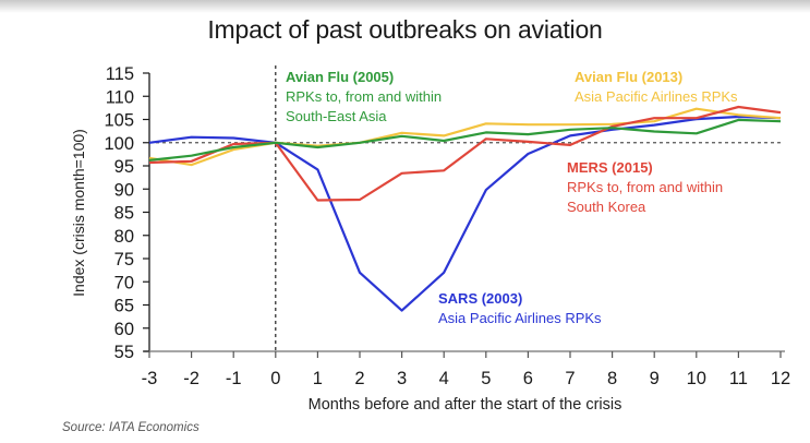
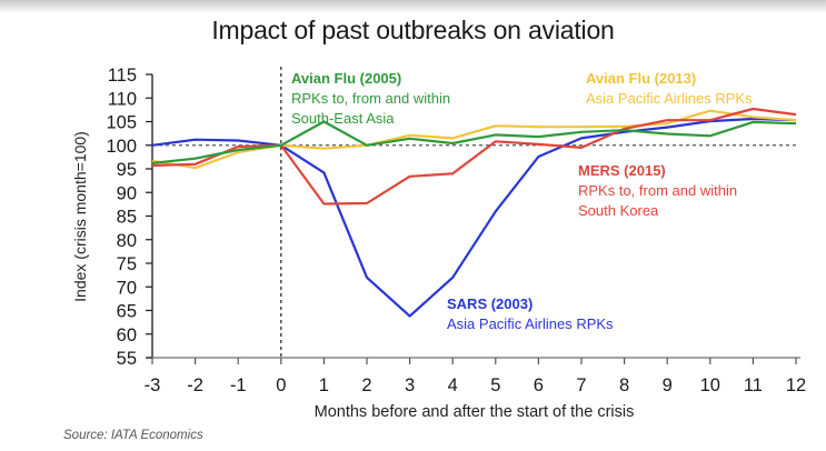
Avian Flu (2005)/1: 99 -> 105
SARS (2003)/5: 90 -> 86
